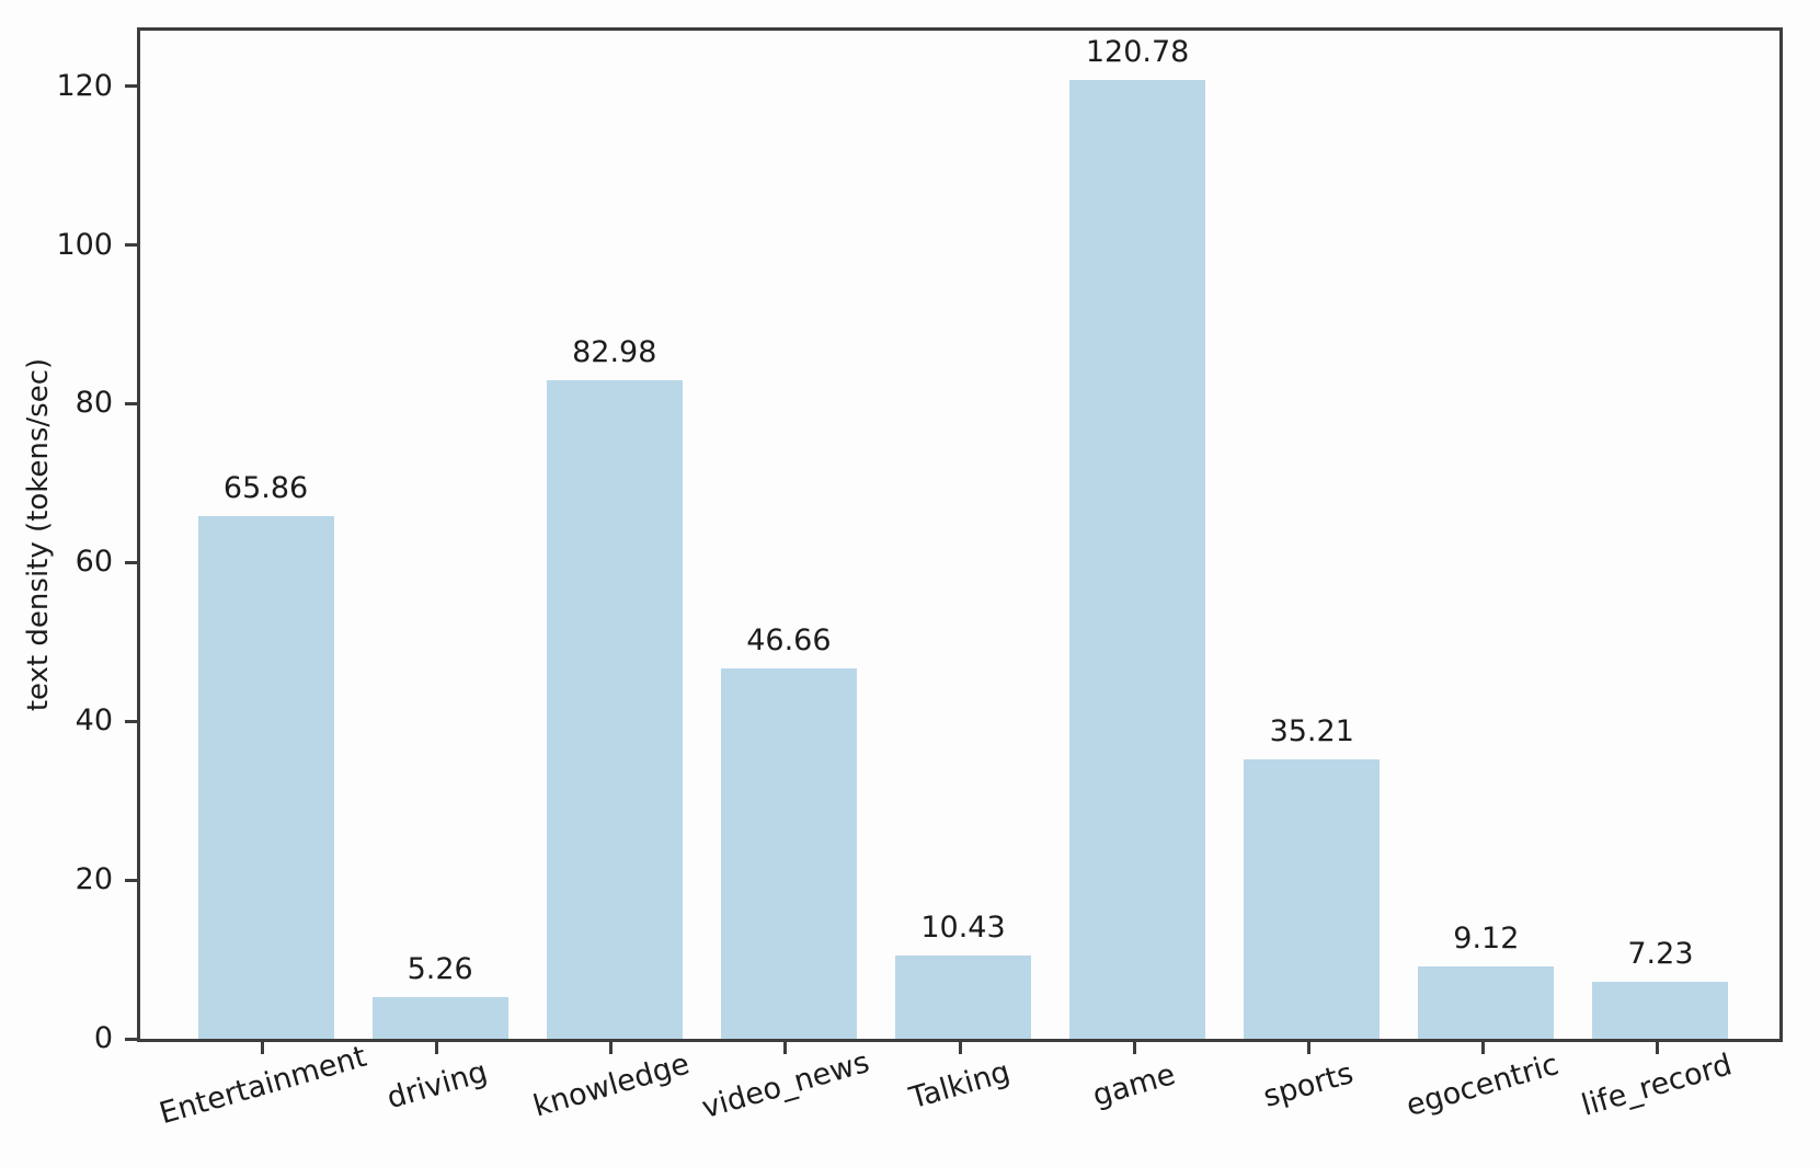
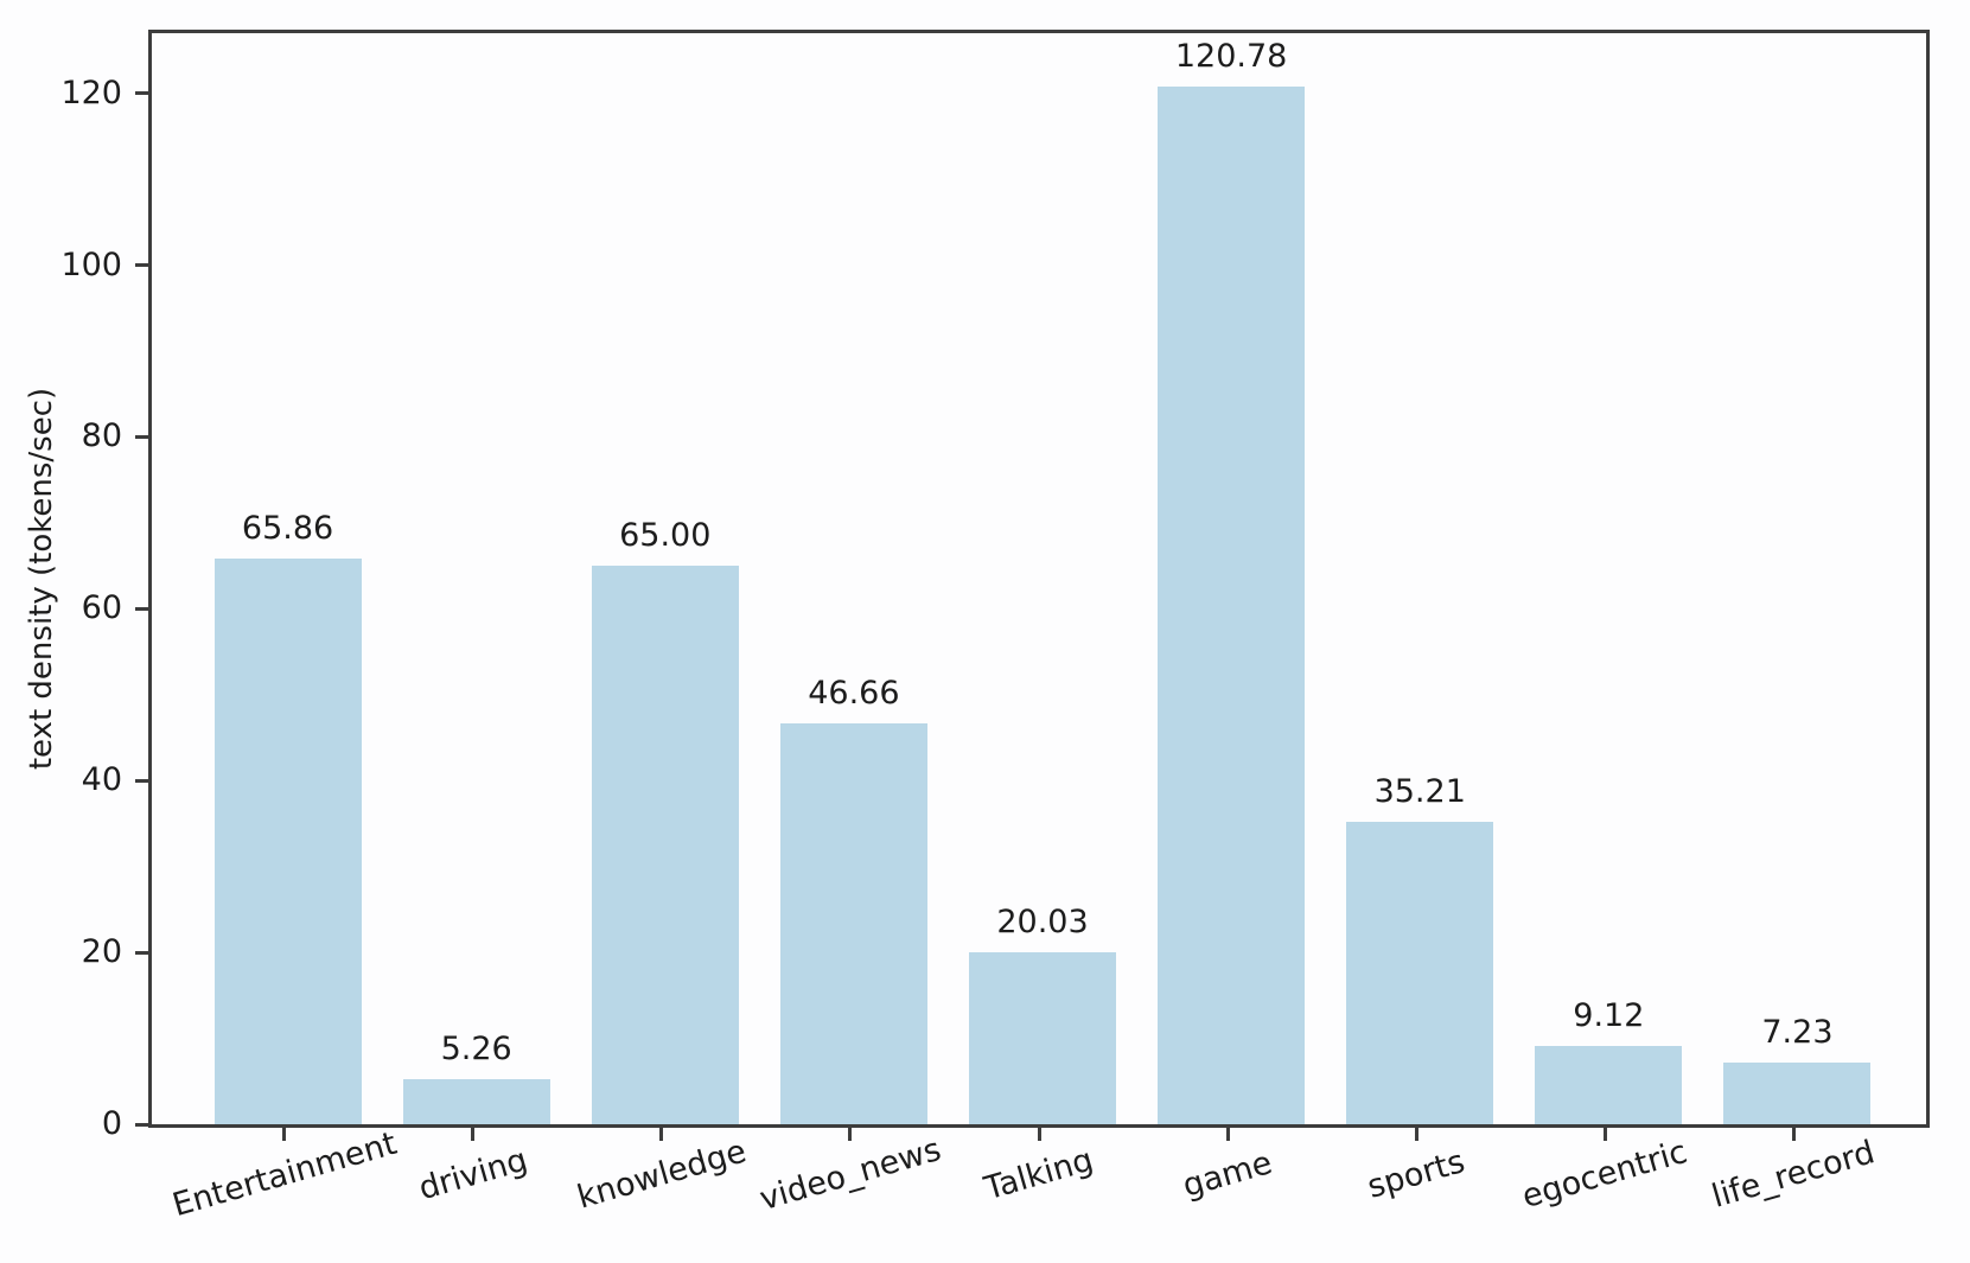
knowledge: 82.98 -> 65.00
Talking: 10.43 -> 20.03
